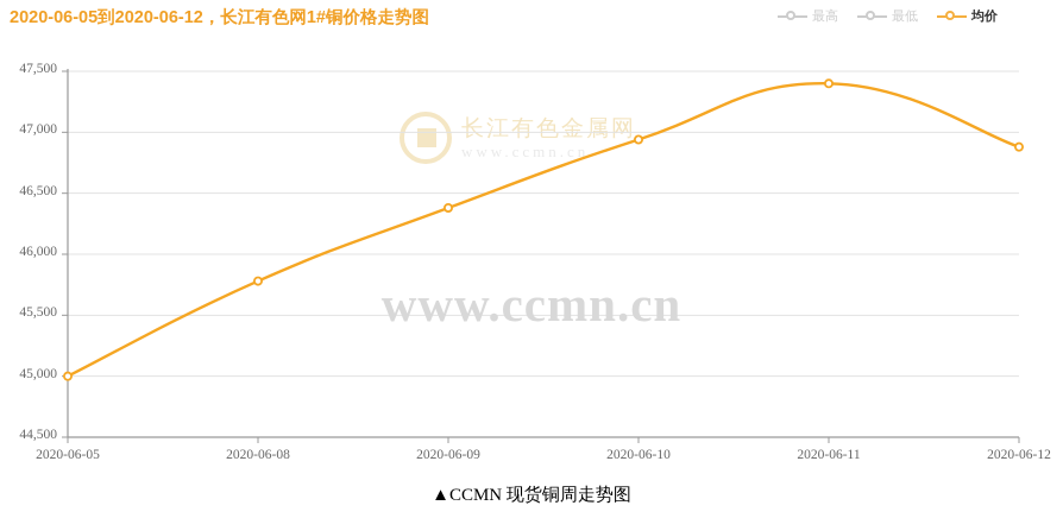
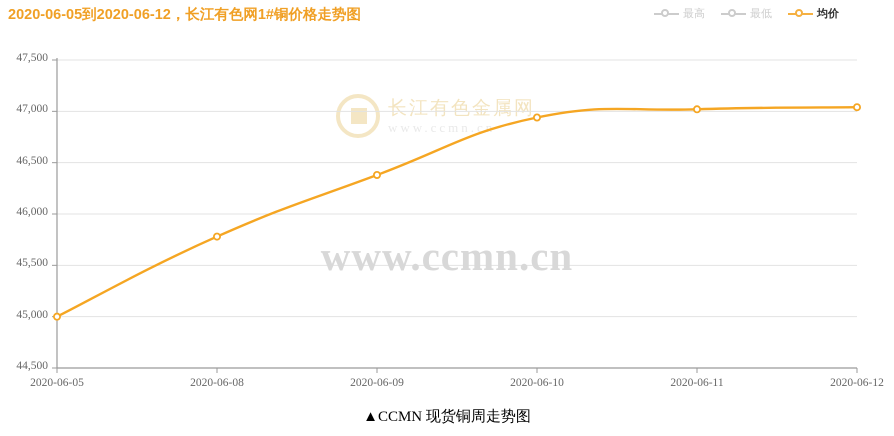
2020-06-11: 47400 -> 47020
2020-06-12: 46880 -> 47040
